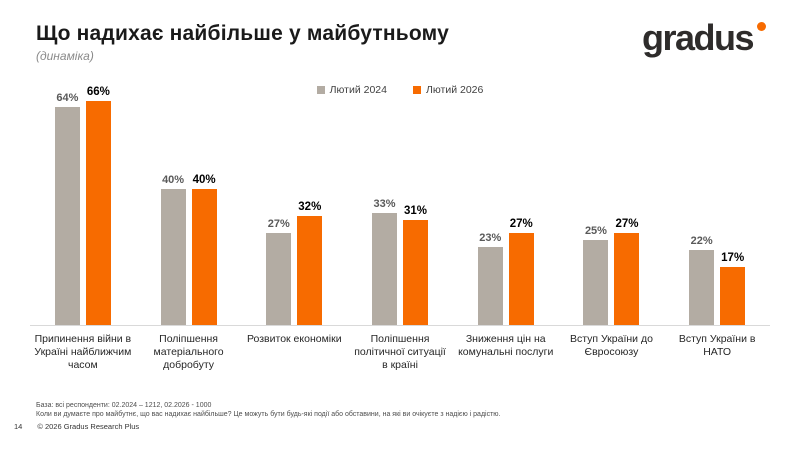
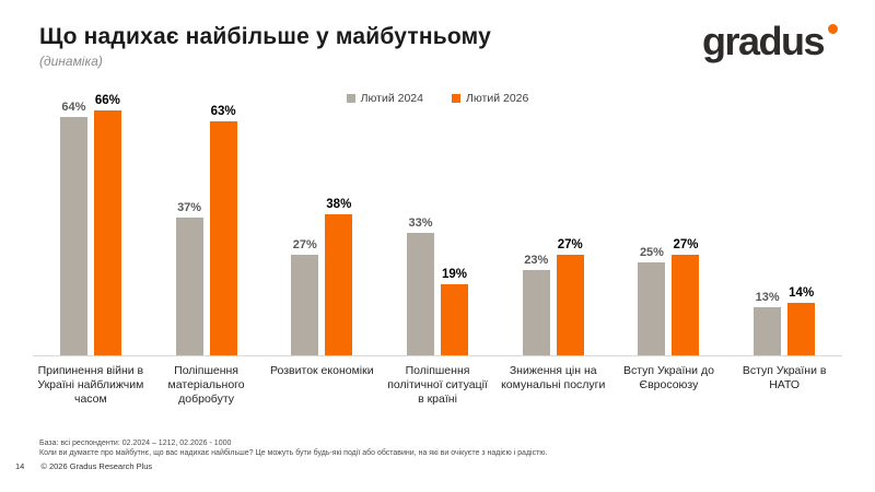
Лютий 2024/Поліпшення матеріального добробуту: 40% -> 37%
Лютий 2026/Поліпшення матеріального добробуту: 40% -> 63%
Лютий 2026/Розвиток економіки: 32% -> 38%
Лютий 2026/Поліпшення політичної ситуації в країні: 31% -> 19%
Лютий 2024/Вступ України в НАТО: 22% -> 13%
Лютий 2026/Вступ України в НАТО: 17% -> 14%
